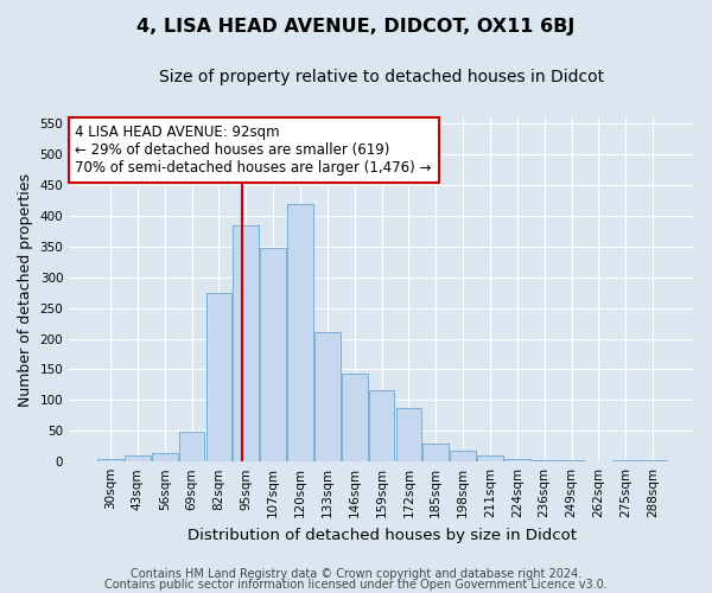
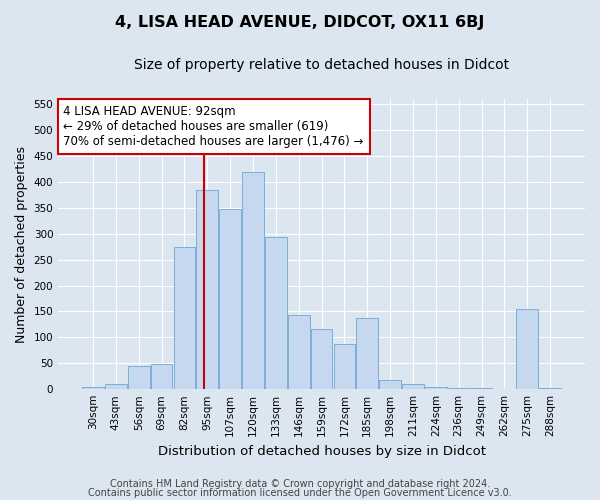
56sqm: 13 -> 44
133sqm: 210 -> 294
185sqm: 30 -> 138
275sqm: 2 -> 154
